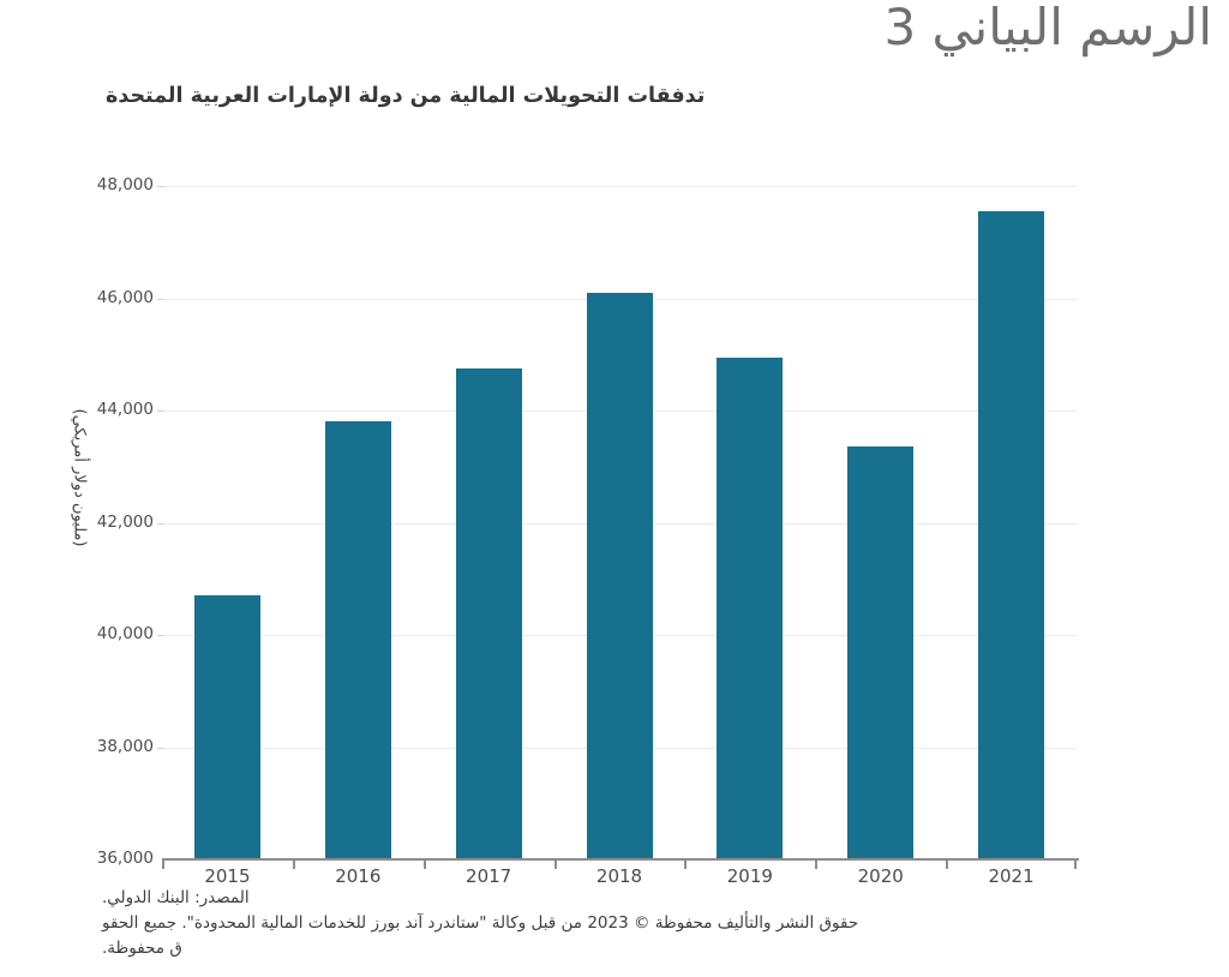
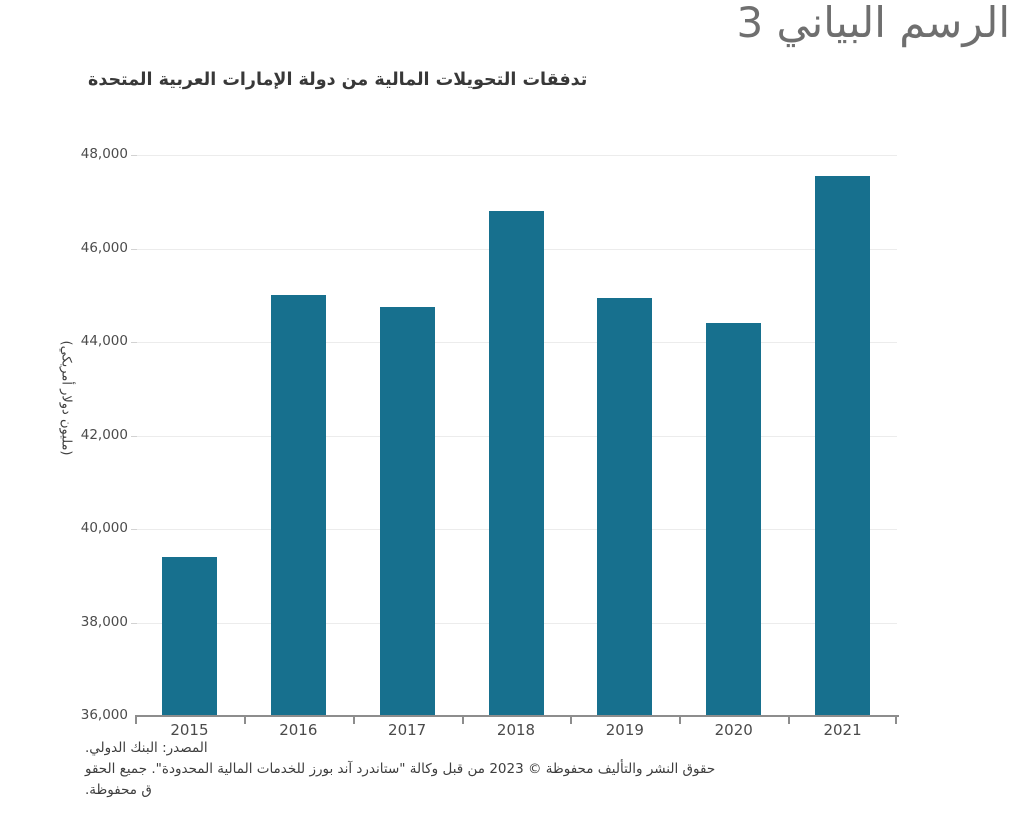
2015: 40700 -> 39400
2016: 43800 -> 45000
2018: 46100 -> 46800
2020: 43400 -> 44400
